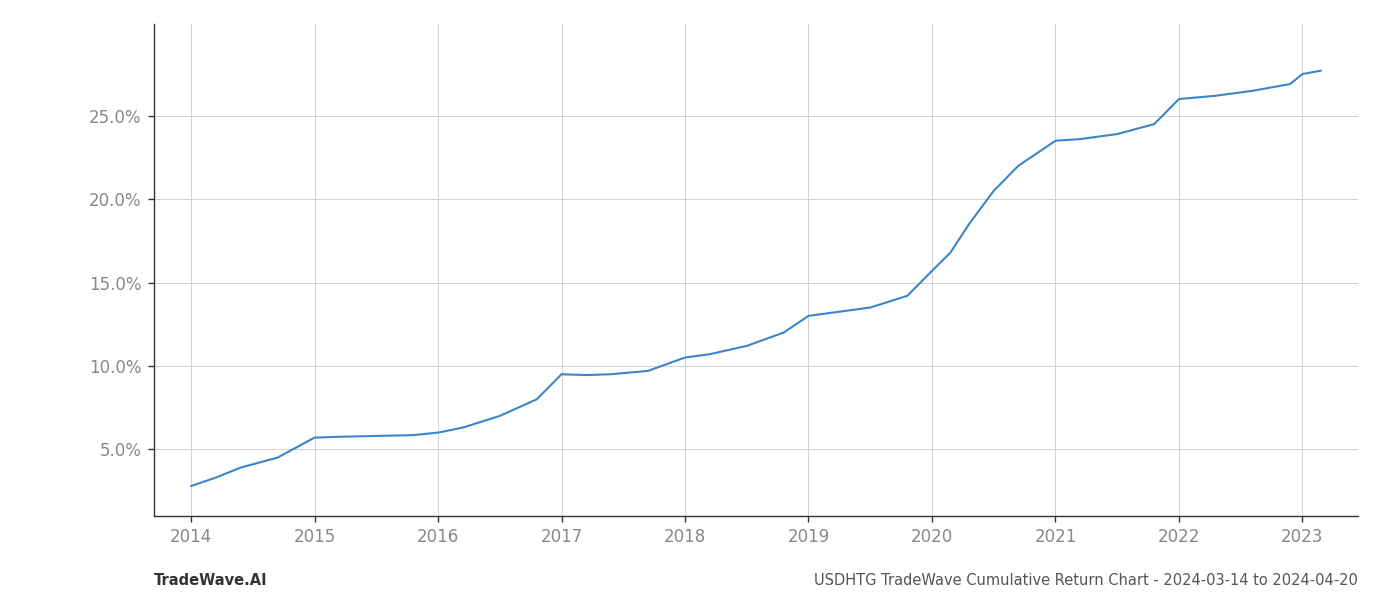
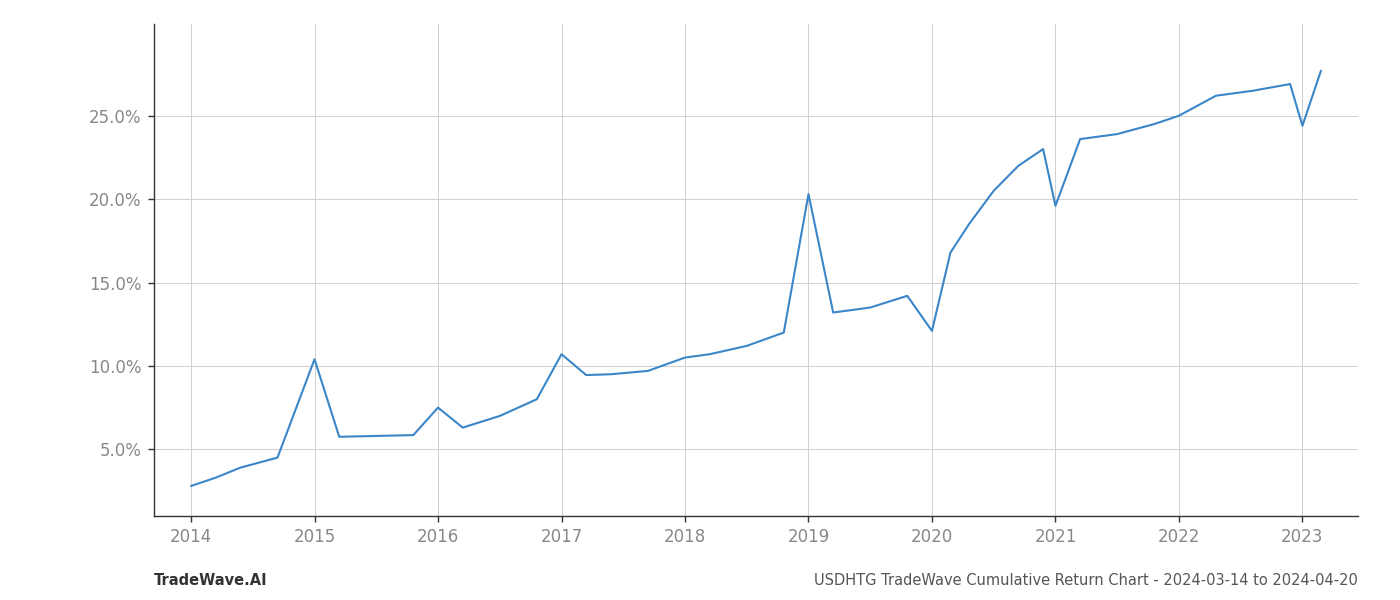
2015: 5.7% -> 10.4%
2016: 6.0% -> 7.5%
2017: 9.5% -> 10.7%
2019: 13.0% -> 20.3%
2020: 15.7% -> 12.1%
2021: 23.5% -> 19.6%
2022: 26.0% -> 25.0%
2023: 27.5% -> 24.4%
